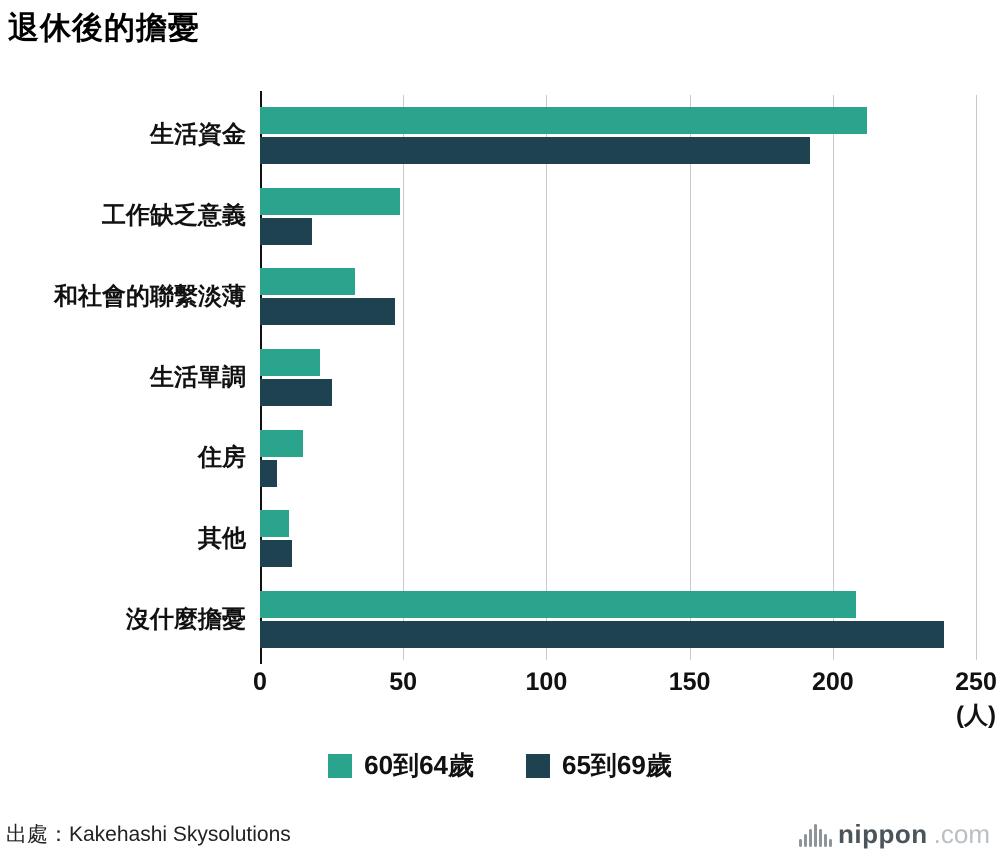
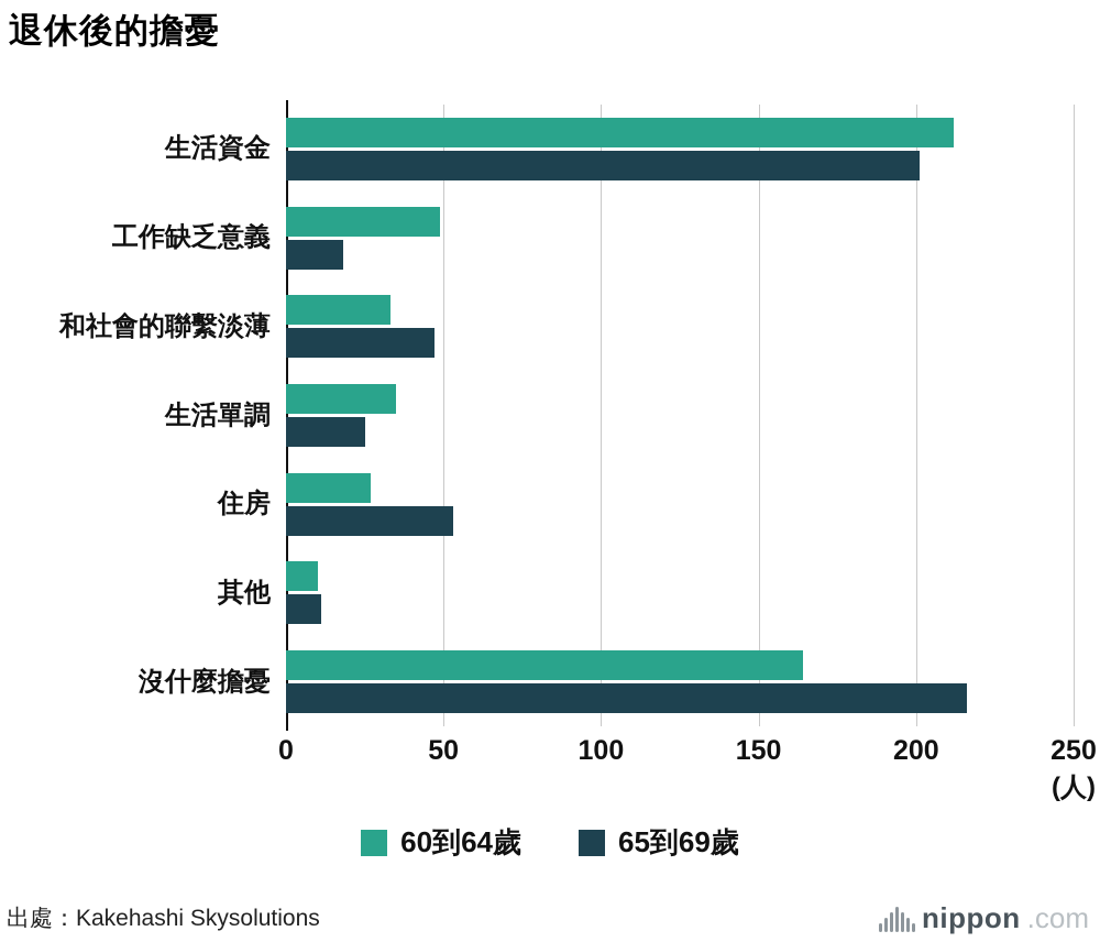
65到69歲/生活資金: 192 -> 201
60到64歲/生活單調: 21 -> 35
60到64歲/住房: 15 -> 27
65到69歲/住房: 6 -> 53
60到64歲/沒什麼擔憂: 208 -> 164
65到69歲/沒什麼擔憂: 239 -> 216
